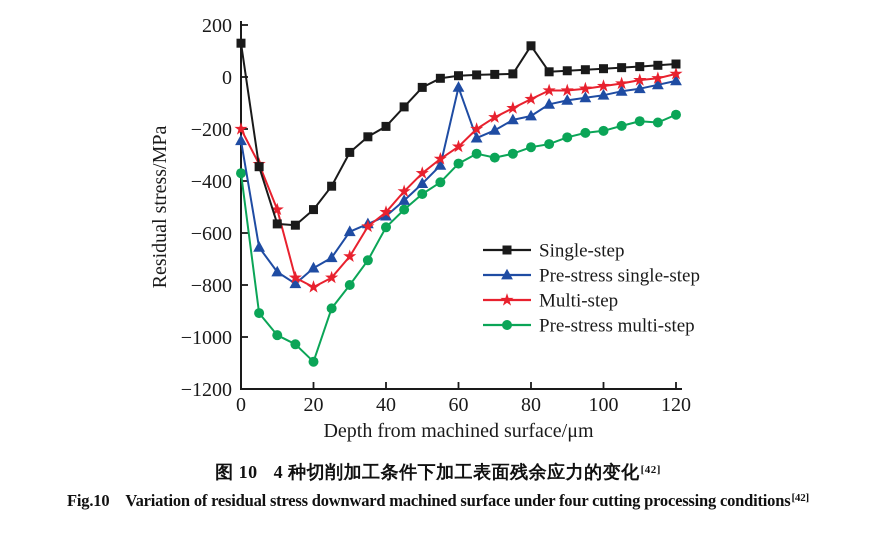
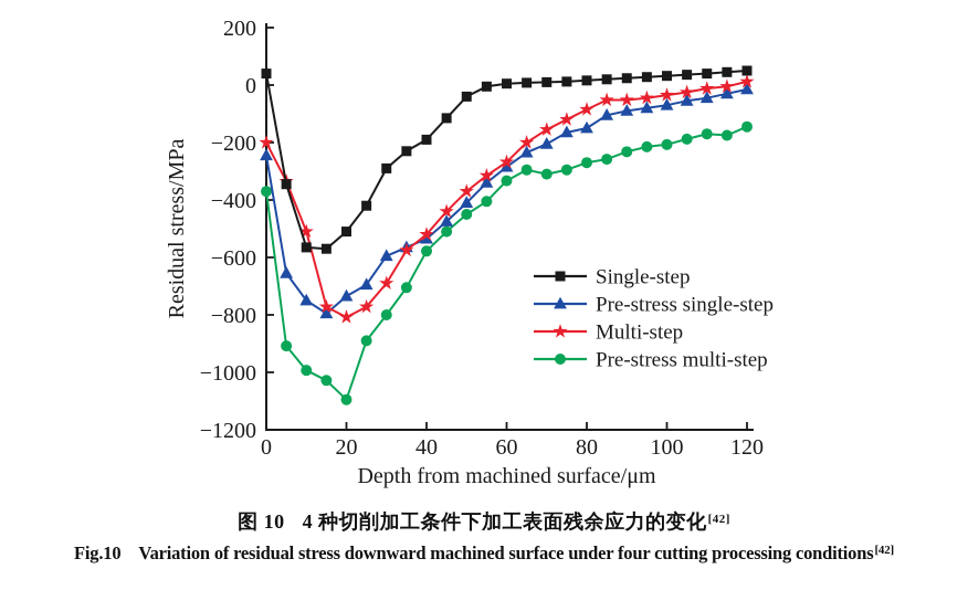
Single-step/0: 130 -> 40
Pre-stress single-step/60: -40 -> -280
Single-step/80: 120 -> 20
